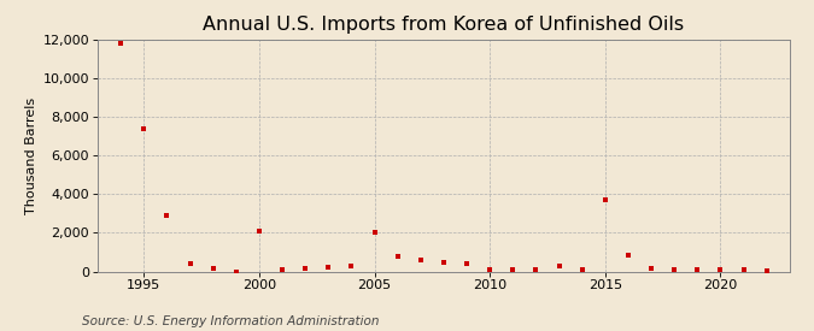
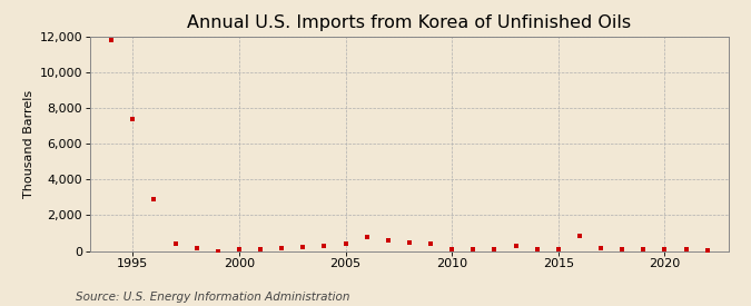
2000: 2,100 -> 100
2005: 2,000 -> 400
2015: 3,700 -> 100
